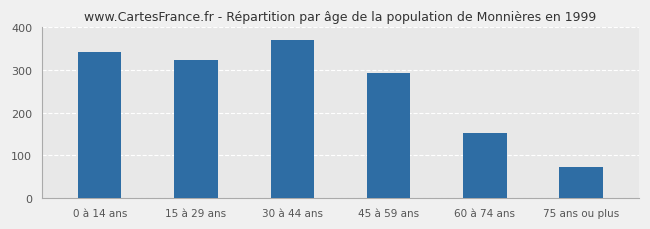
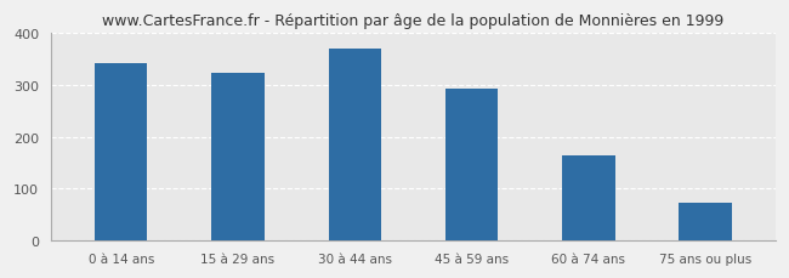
60 à 74 ans: 152 -> 165
